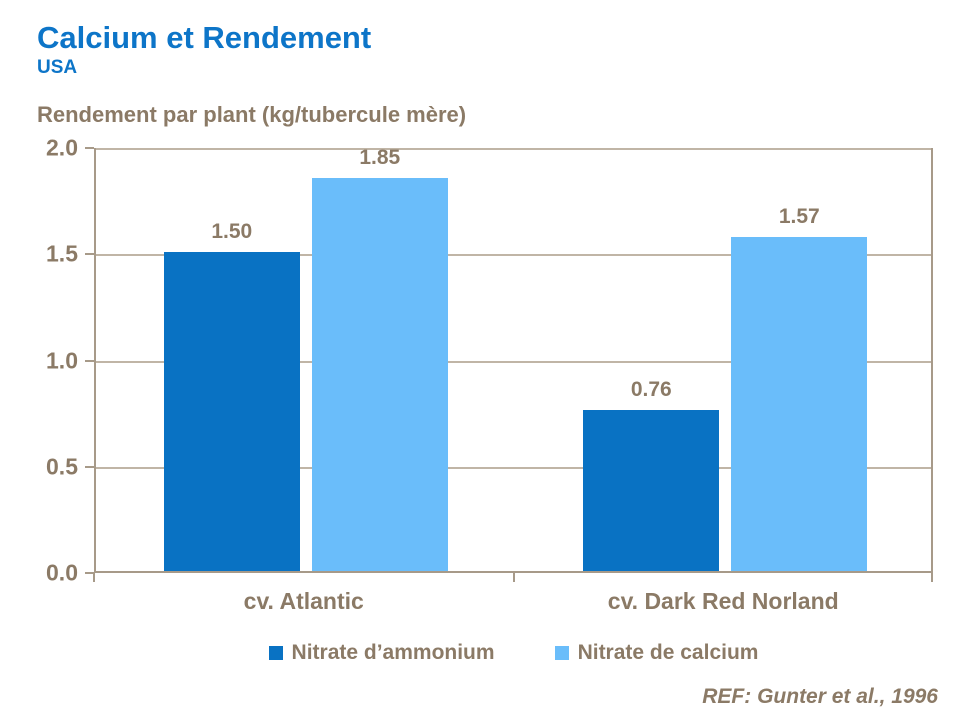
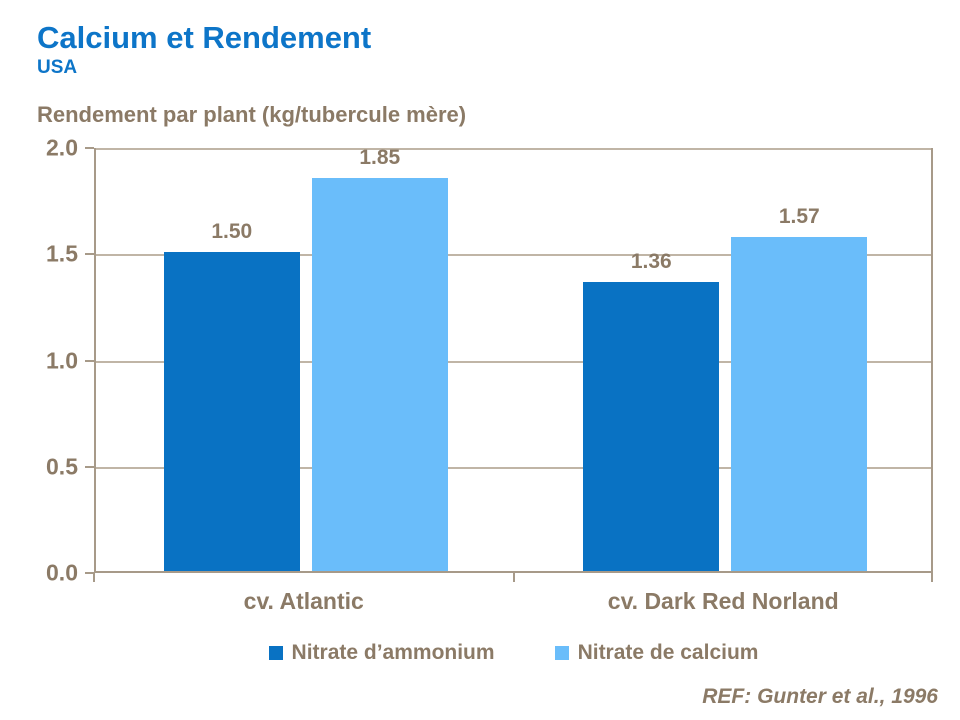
Nitrate d’ammonium/cv. Dark Red Norland: 0.76 -> 1.36
